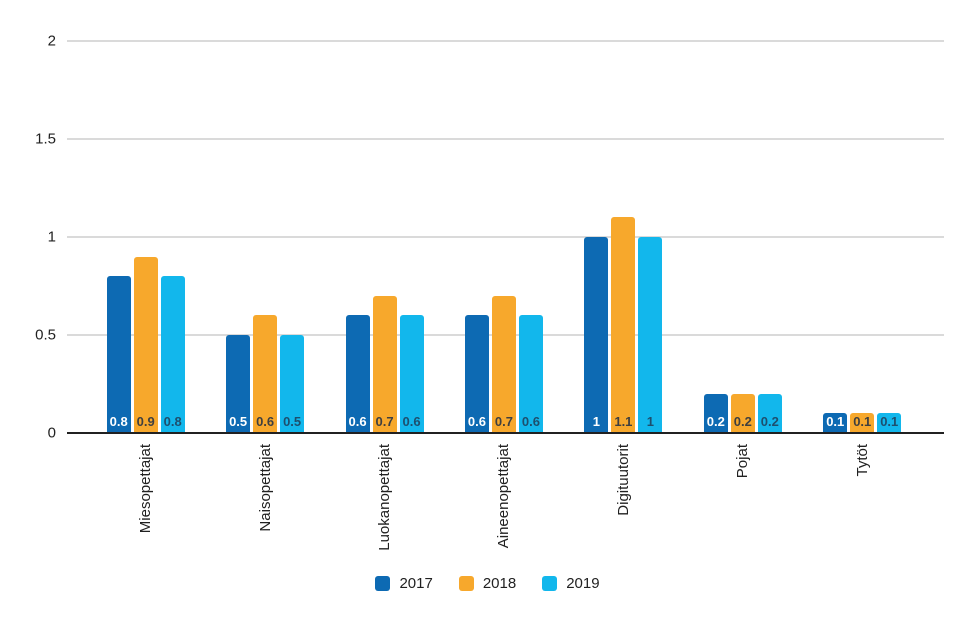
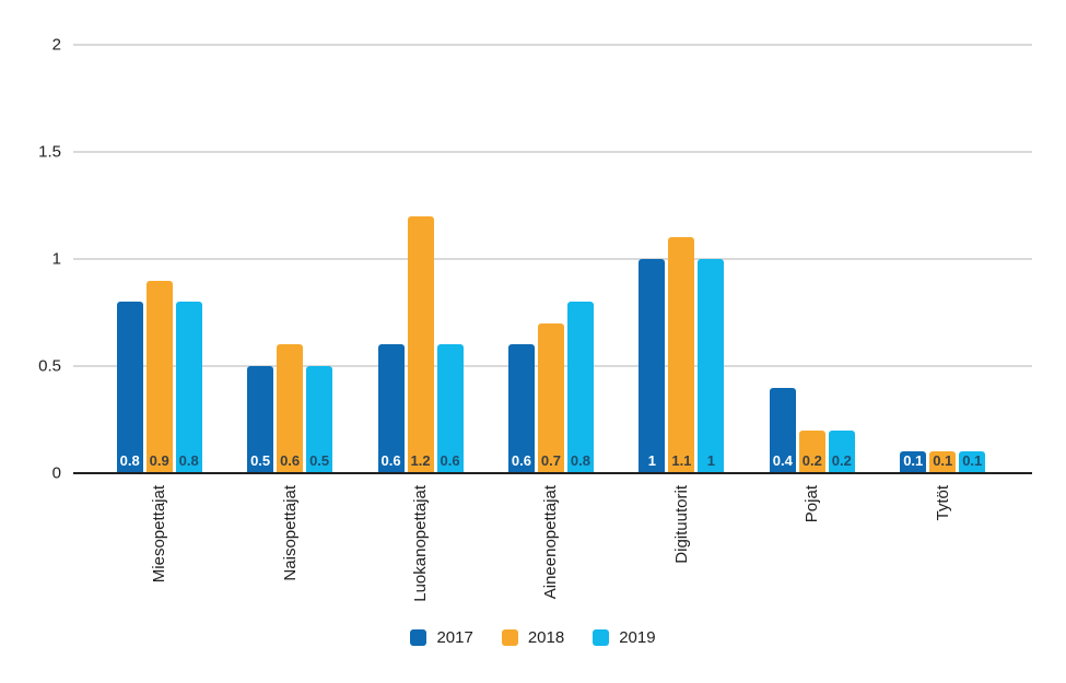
2018/Luokanopettajat: 0.7 -> 1.2
2019/Aineenopettajat: 0.6 -> 0.8
2017/Pojat: 0.2 -> 0.4
